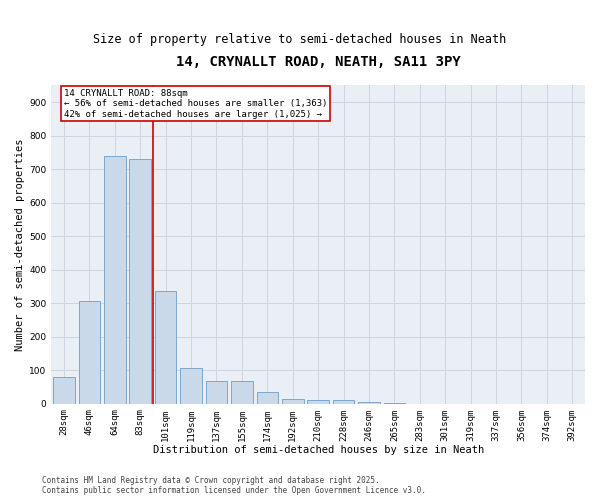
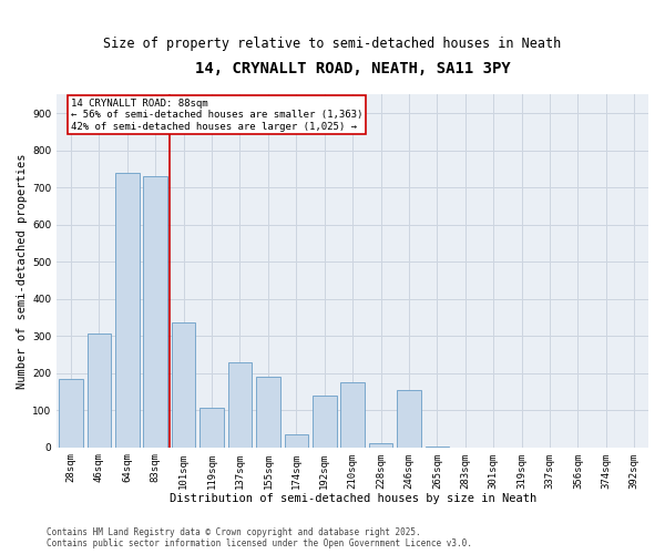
28sqm: 80 -> 185
137sqm: 68 -> 230
155sqm: 68 -> 190
192sqm: 13 -> 140
210sqm: 10 -> 175
246sqm: 6 -> 155
